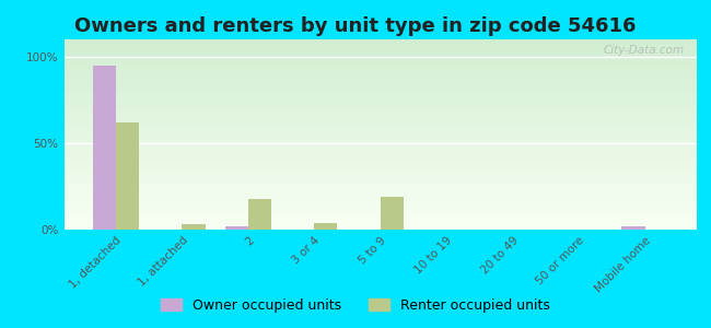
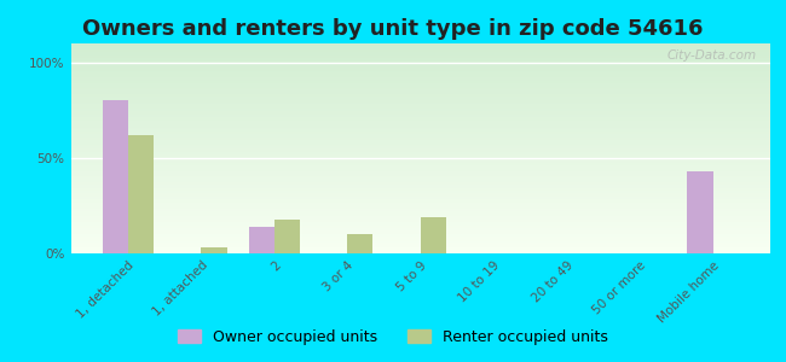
Owner occupied units/1, detached: 95% -> 80%
Owner occupied units/2: 2% -> 14%
Renter occupied units/3 or 4: 4% -> 10%
Owner occupied units/Mobile home: 2% -> 43%
